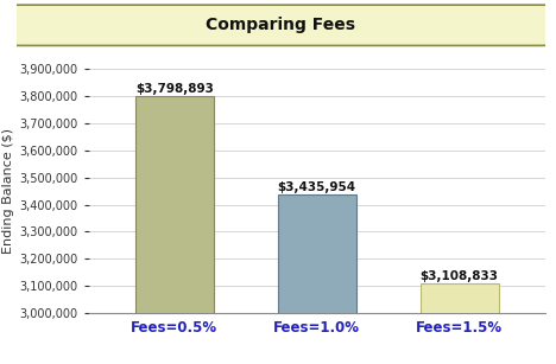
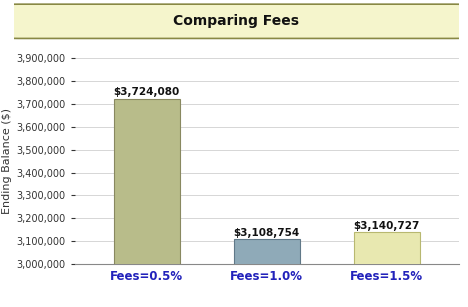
Fees=0.5%: $3,798,893 -> $3,724,080
Fees=1.0%: $3,435,954 -> $3,108,754
Fees=1.5%: $3,108,833 -> $3,140,727
